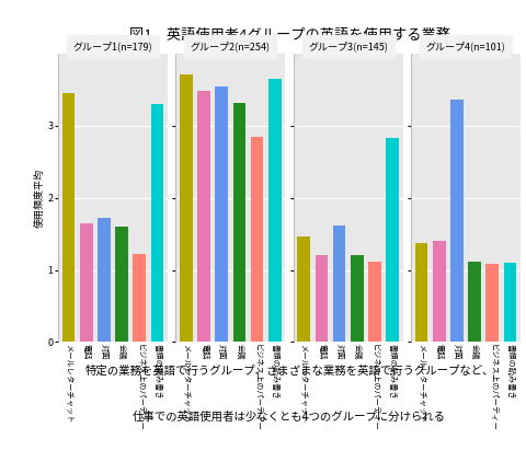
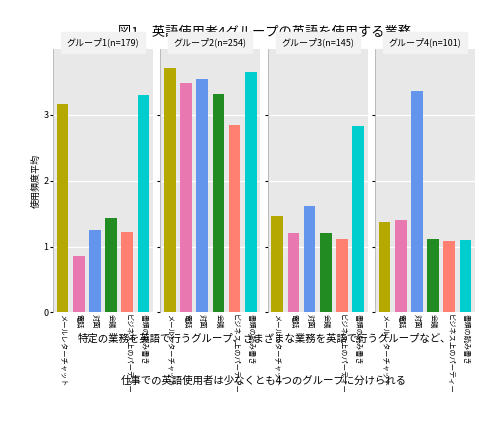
グループ1(n=179)/メールレターチャット: 3.45 -> 3.16
グループ1(n=179)/電話: 1.65 -> 0.86
グループ1(n=179)/対面: 1.72 -> 1.26
グループ1(n=179)/会議: 1.60 -> 1.44
